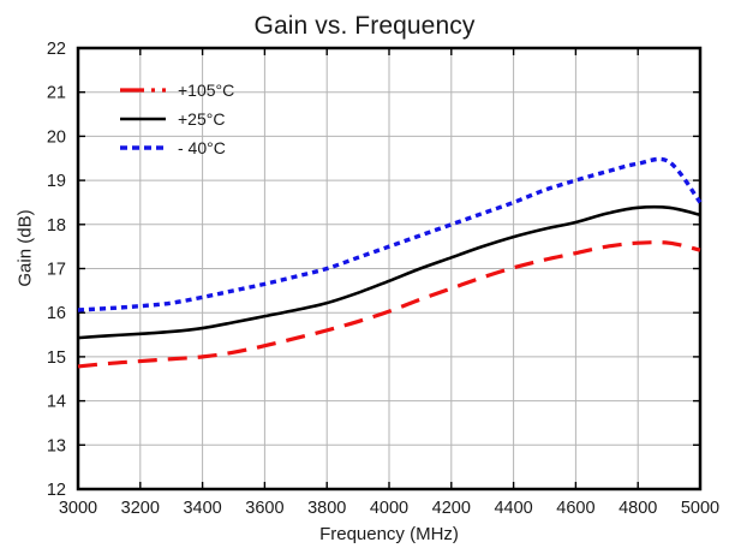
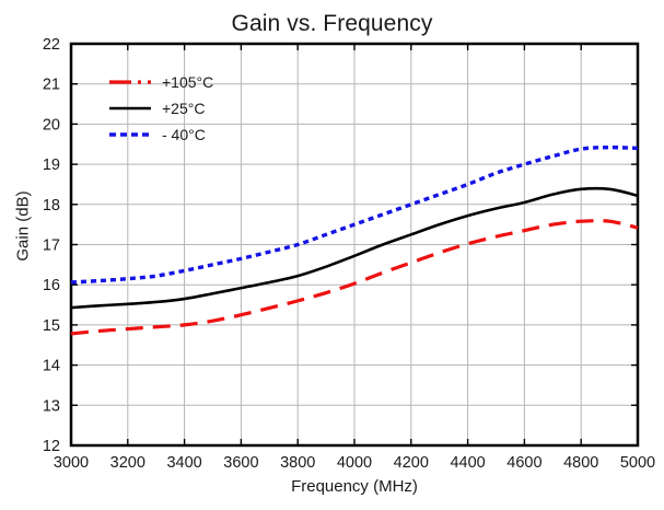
- 40°C/5000: 18.5 -> 19.4
